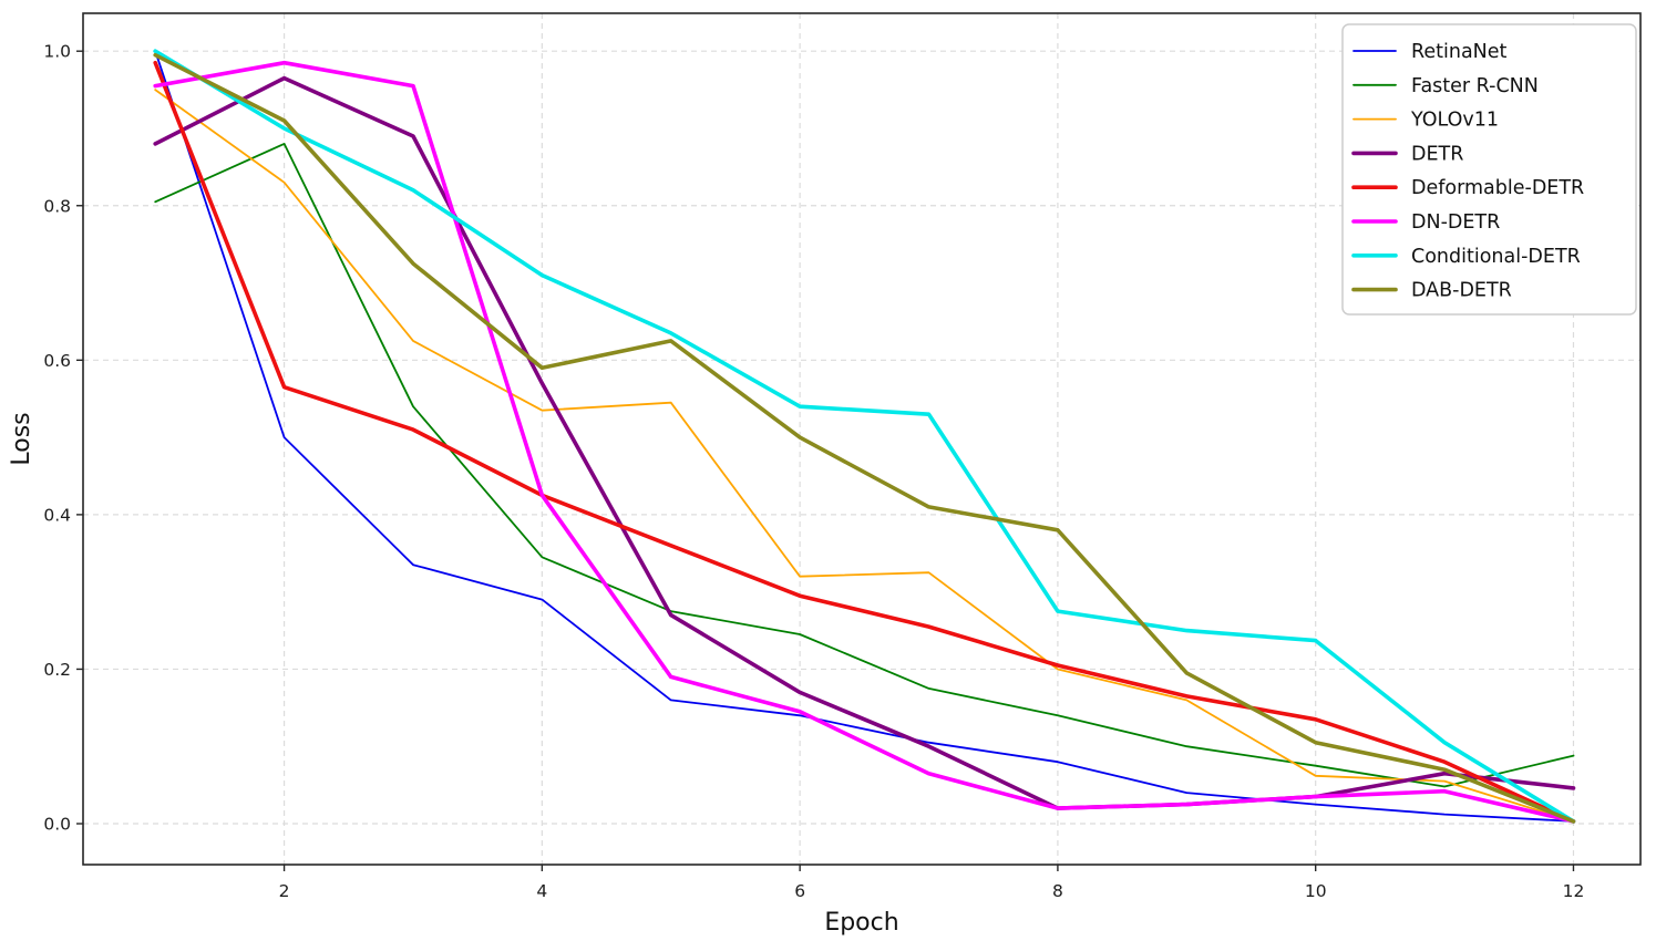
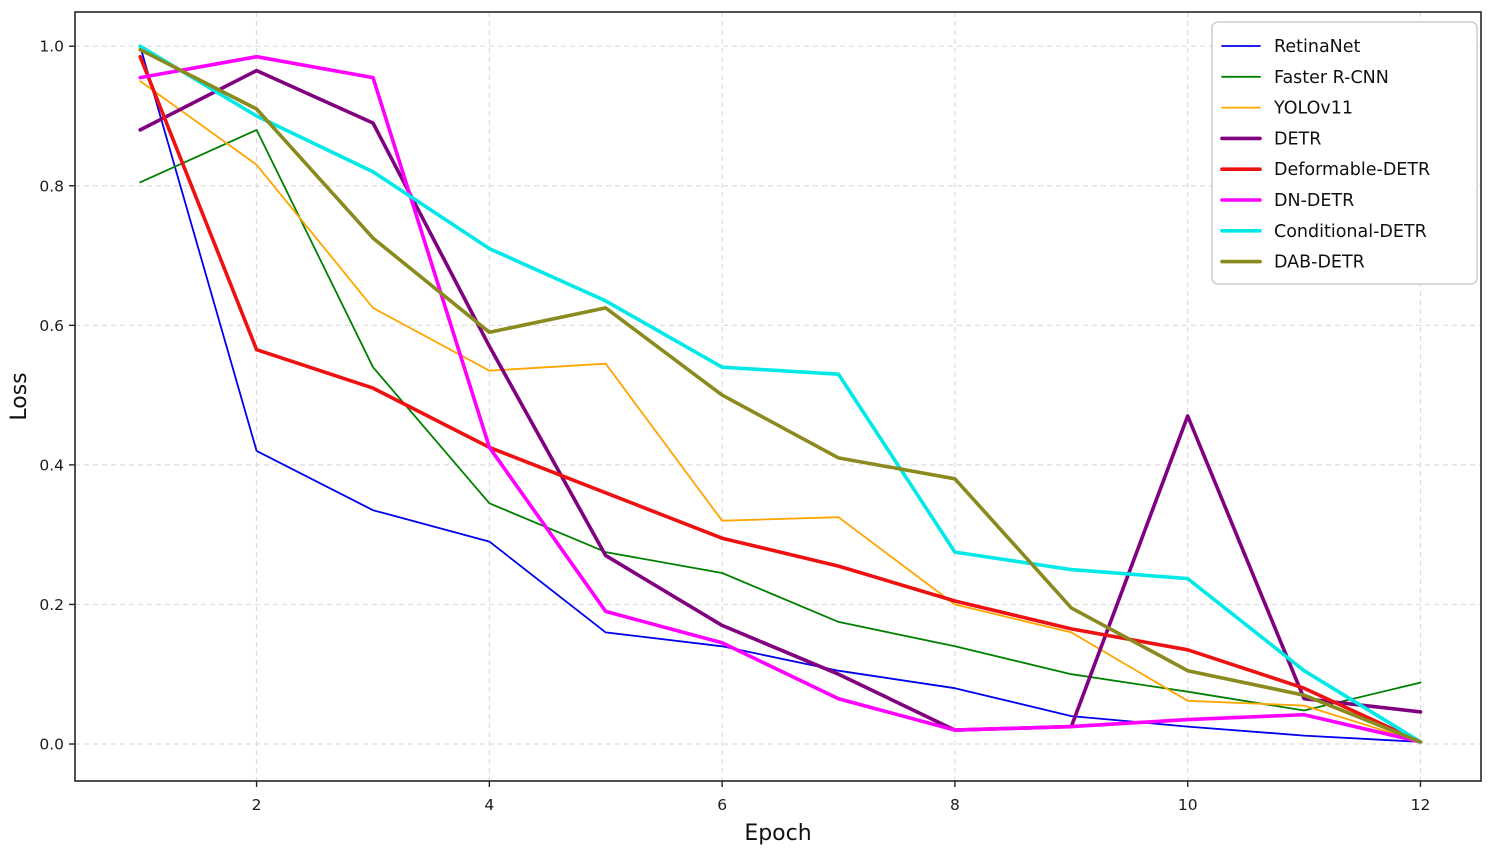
RetinaNet/2: 0.50 -> 0.42
DETR/10: 0.04 -> 0.47
